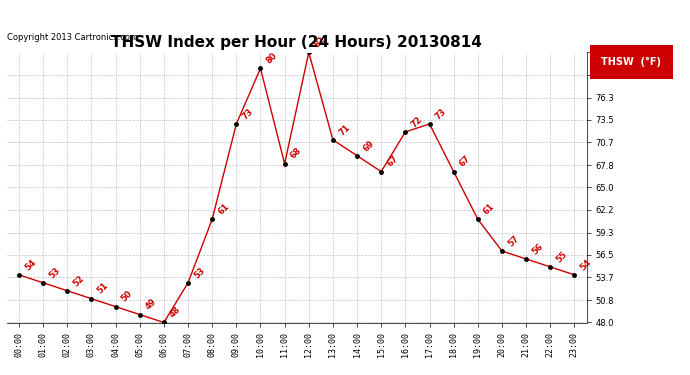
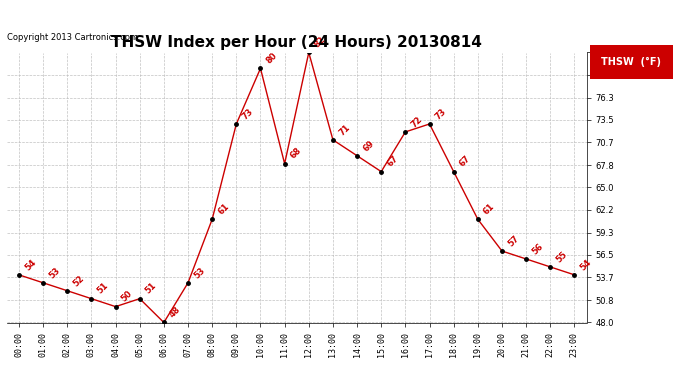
05:00: 49 -> 51
